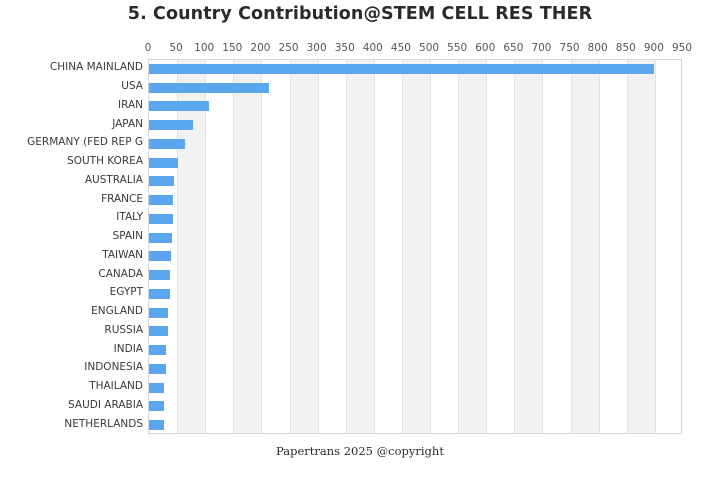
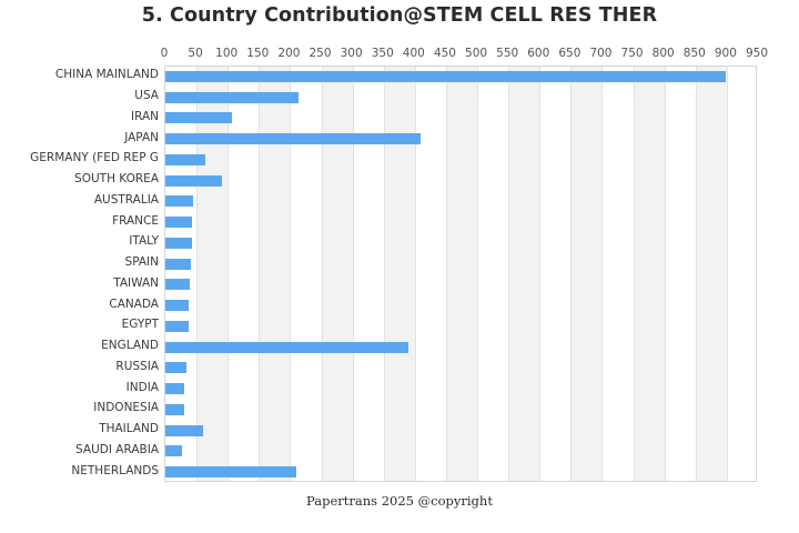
JAPAN: 80 -> 410
SOUTH KOREA: 50 -> 90
ENGLAND: 30 -> 390
THAILAND: 30 -> 60
NETHERLANDS: 30 -> 210
